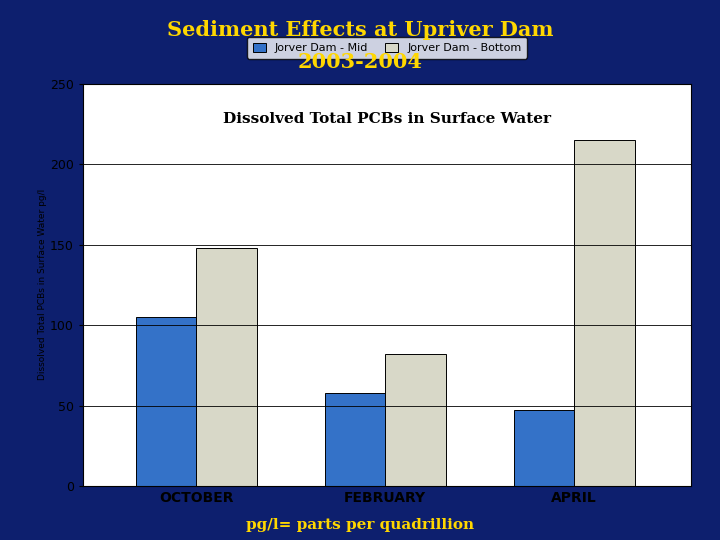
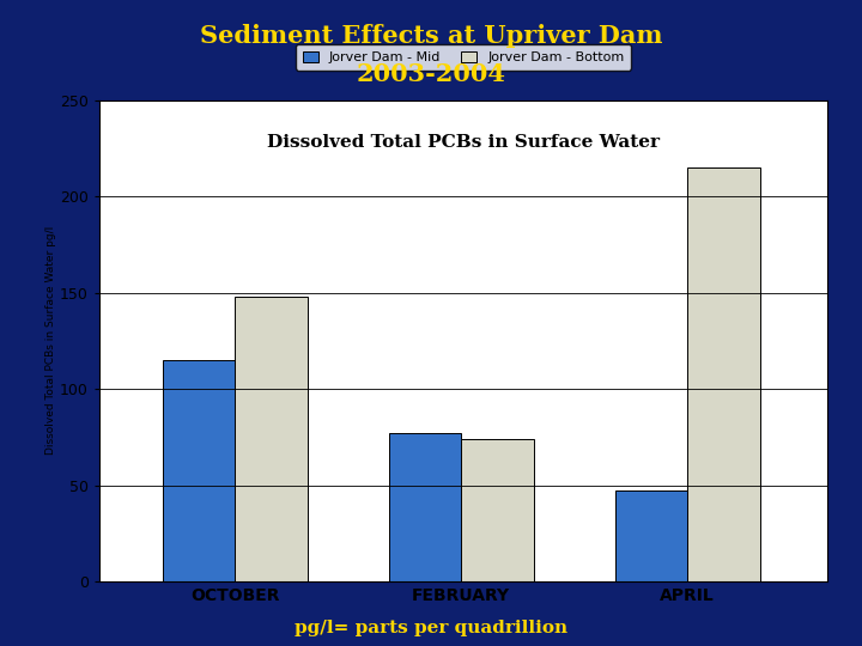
Jorver Dam - Mid/OCTOBER: 105 -> 115
Jorver Dam - Mid/FEBRUARY: 58 -> 77
Jorver Dam - Bottom/FEBRUARY: 82 -> 74
